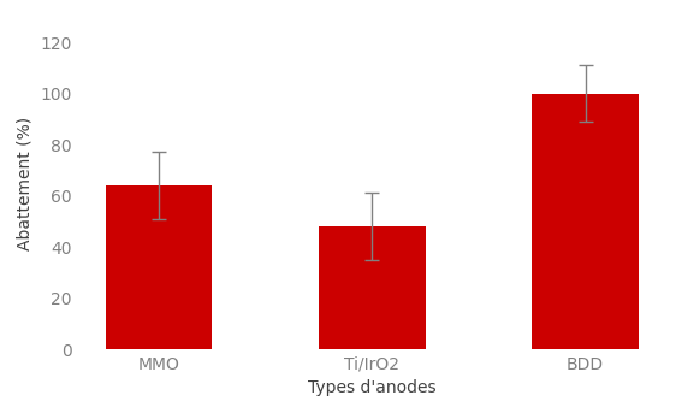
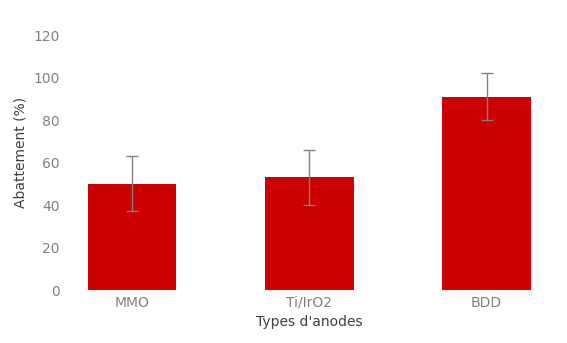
MMO: 64 -> 50
Ti/IrO2: 48 -> 53
BDD: 100 -> 91
